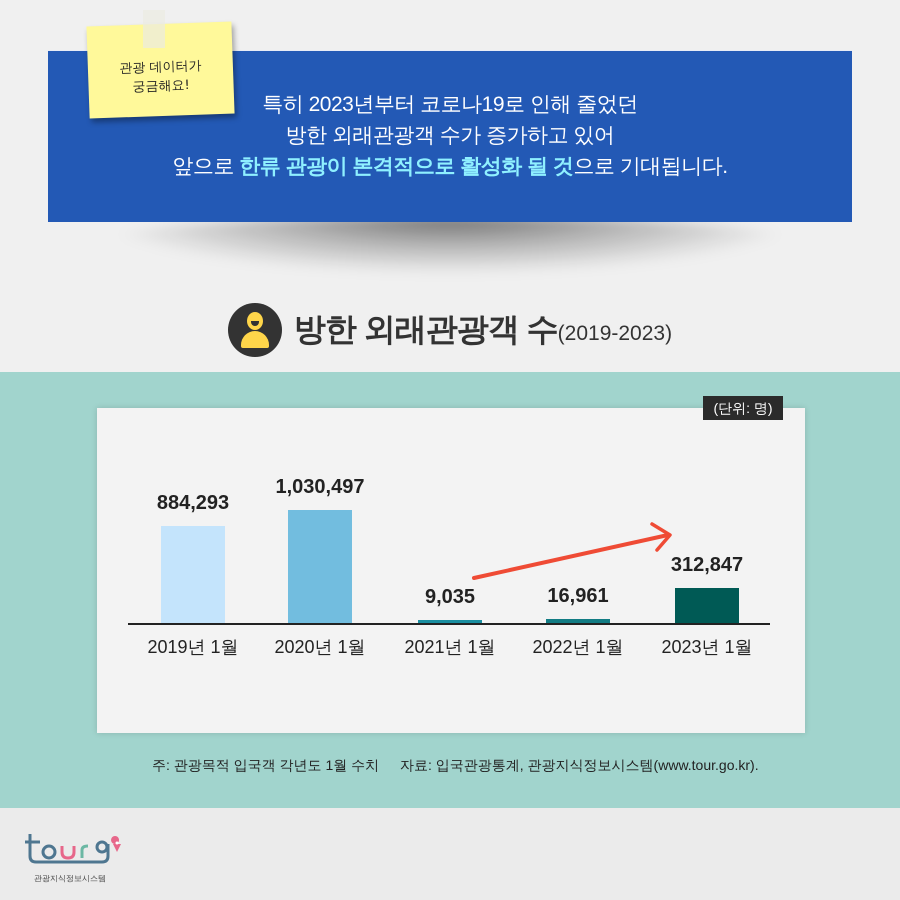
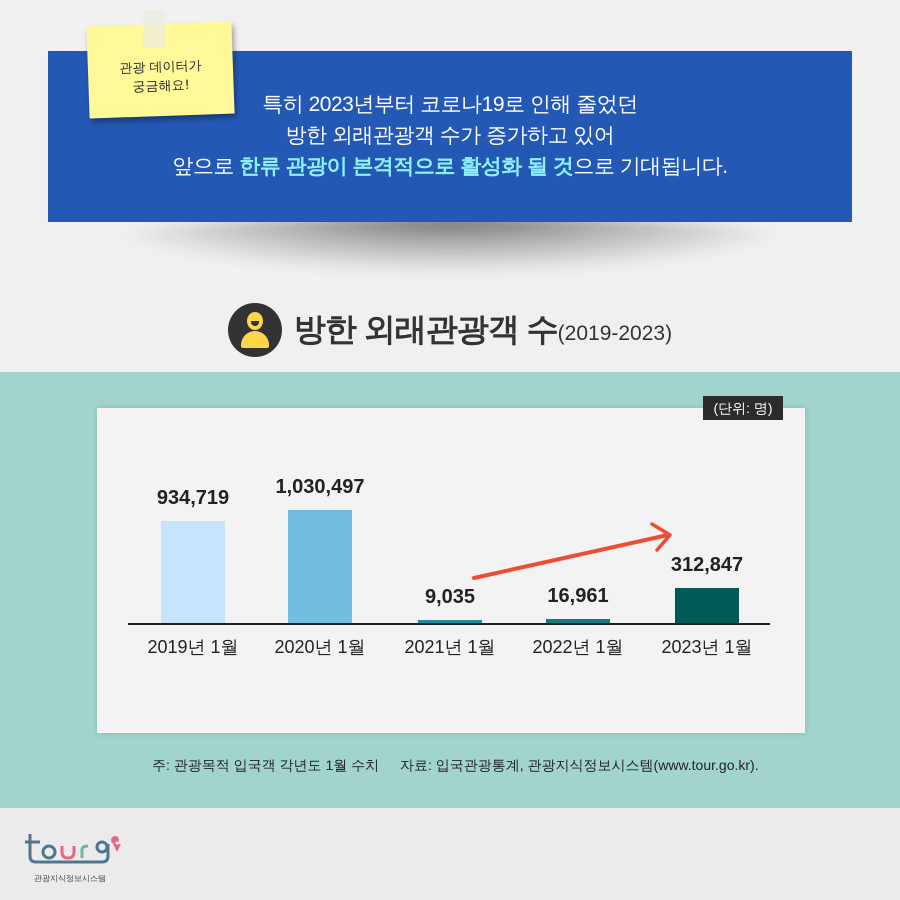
2019년 1월: 884,293 -> 934,719
